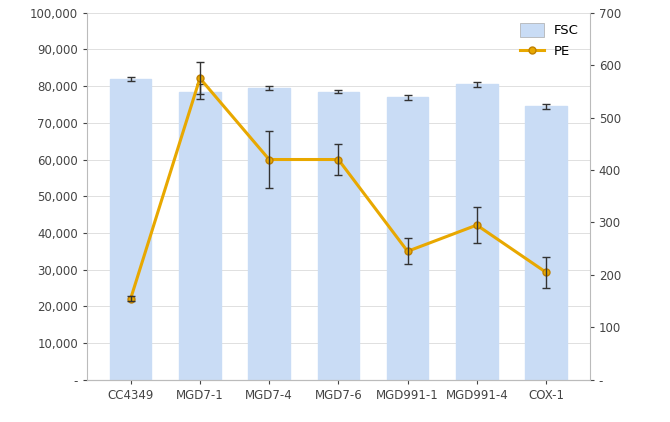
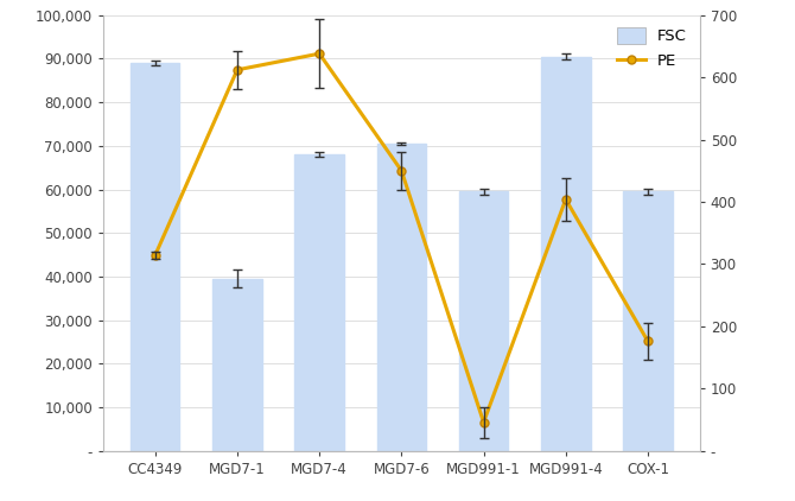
FSC/CC4349: 82,000 -> 89,000
PE/CC4349: 155 -> 314
FSC/MGD7-1: 78,500 -> 39,500
PE/MGD7-1: 575 -> 612
FSC/MGD7-4: 79,500 -> 68,000
PE/MGD7-4: 420 -> 638
FSC/MGD7-6: 78,500 -> 70,500
PE/MGD7-6: 420 -> 450
FSC/MGD991-1: 77,000 -> 59,500
PE/MGD991-1: 245 -> 46
FSC/MGD991-4: 80,500 -> 90,500
PE/MGD991-4: 295 -> 404
FSC/COX-1: 74,500 -> 59,500
PE/COX-1: 205 -> 176
